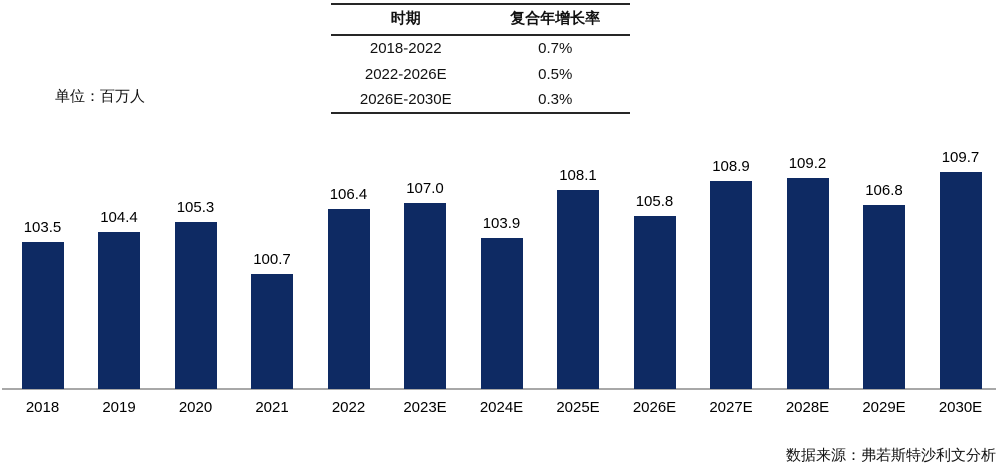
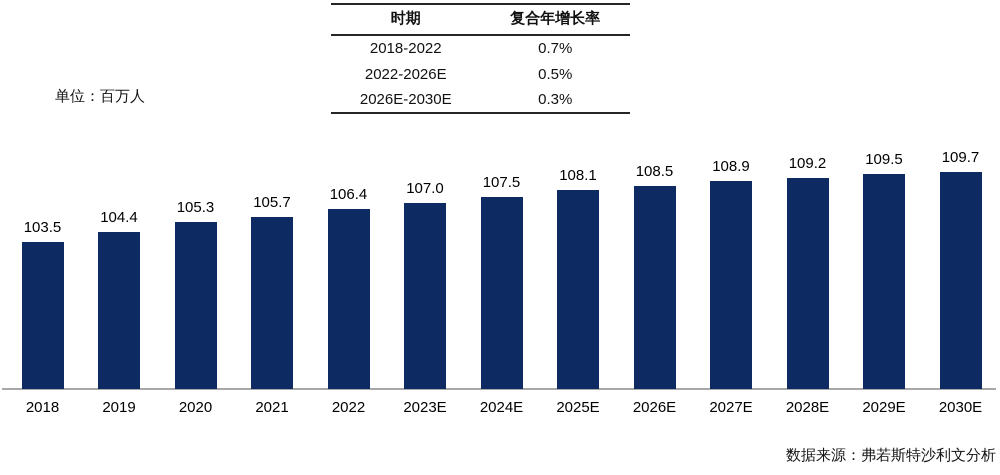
2021: 100.7 -> 105.7
2024E: 103.9 -> 107.5
2026E: 105.8 -> 108.5
2029E: 106.8 -> 109.5
